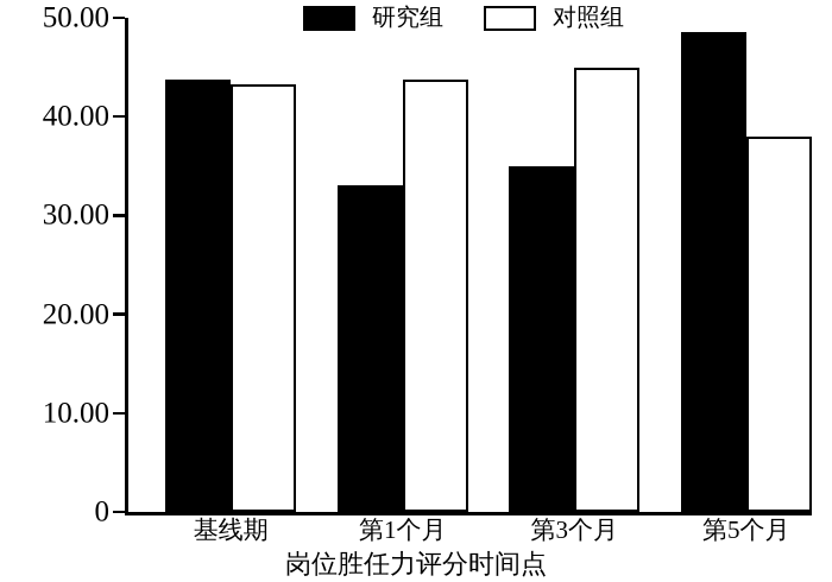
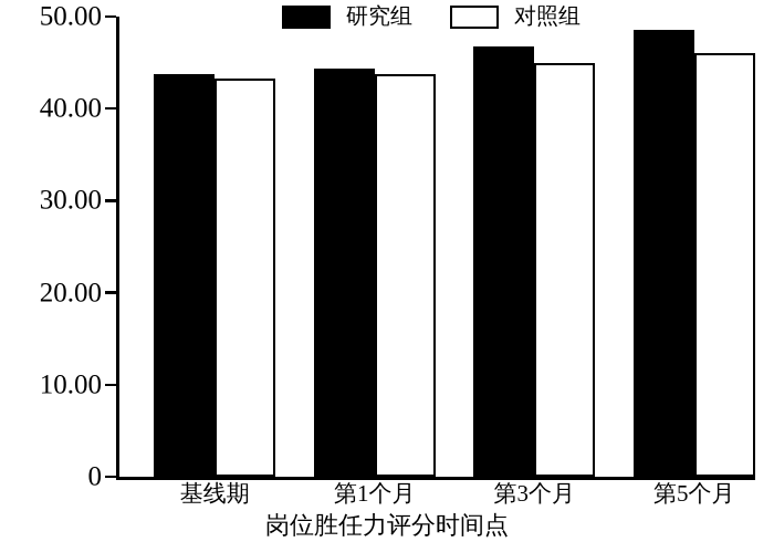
研究组/第1个月: 33 -> 44
研究组/第3个月: 35 -> 47
对照组/第5个月: 38 -> 46
